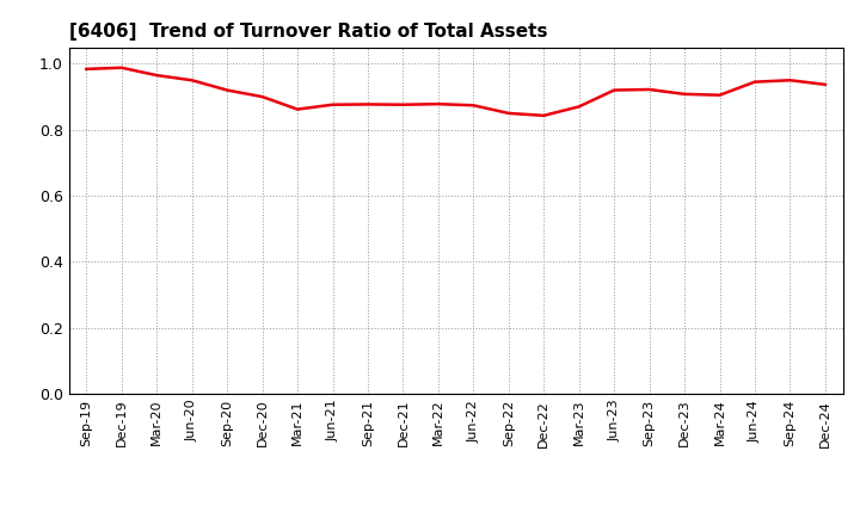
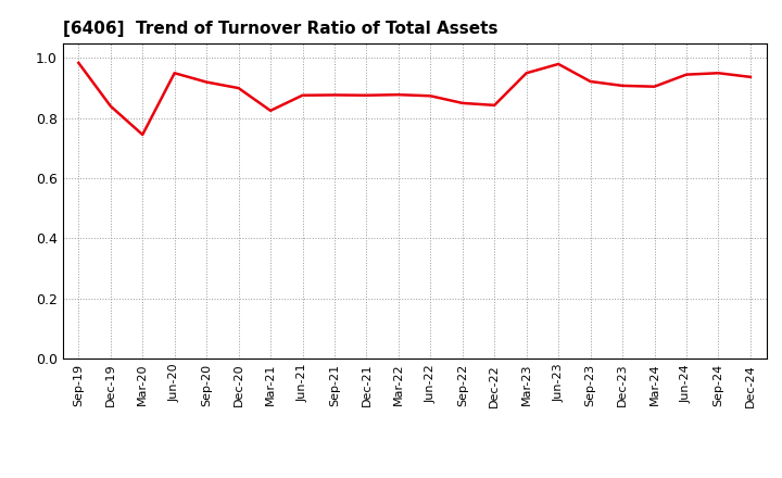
Dec-19: 0.988 -> 0.840
Mar-20: 0.965 -> 0.745
Mar-21: 0.862 -> 0.825
Mar-23: 0.870 -> 0.950
Jun-23: 0.920 -> 0.980
